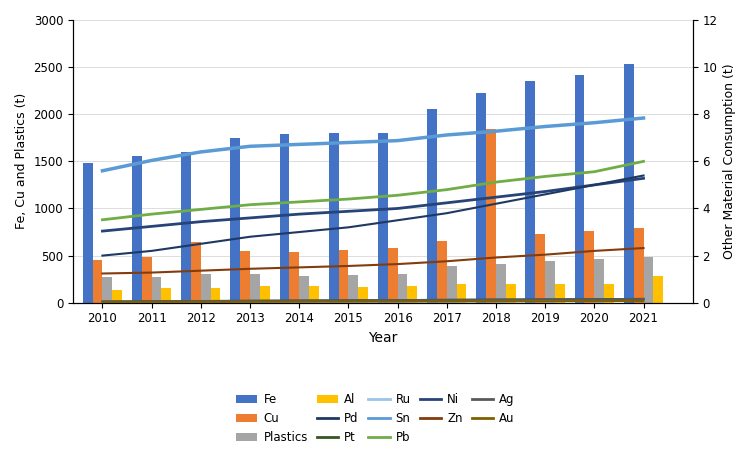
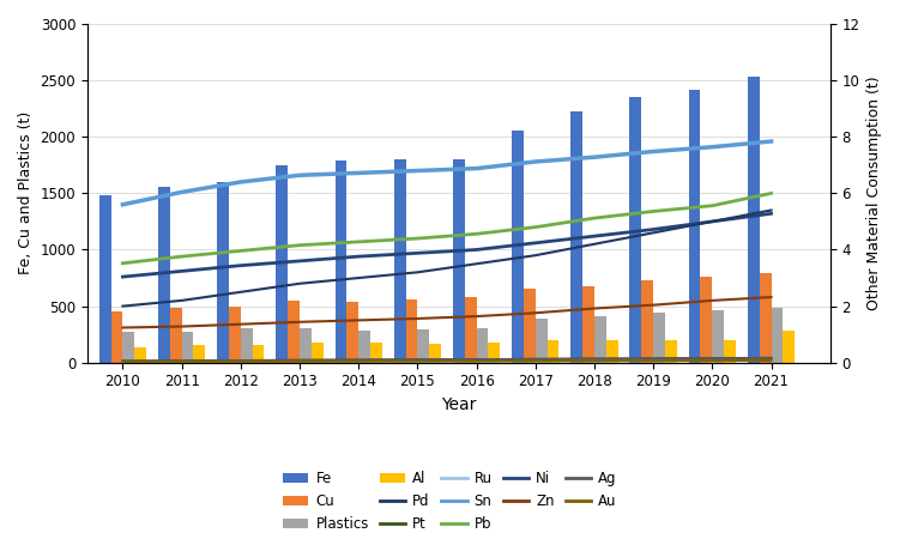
Cu/2012: 640 -> 500
Cu/2018: 1840 -> 680
